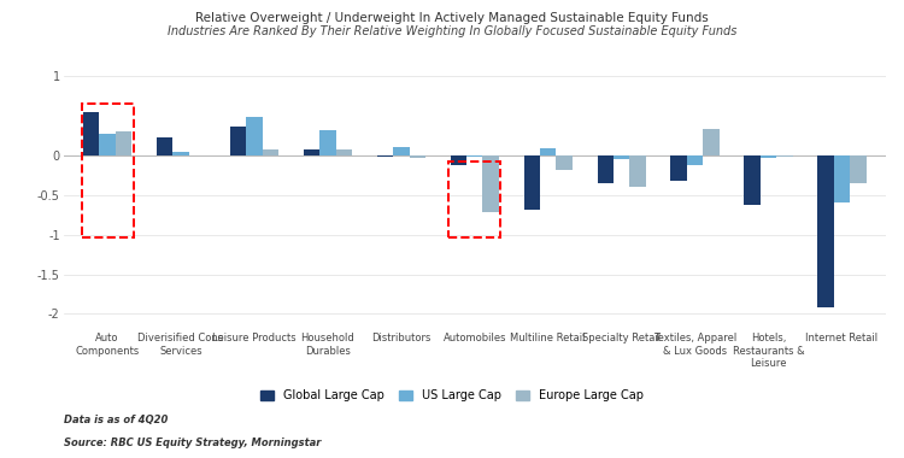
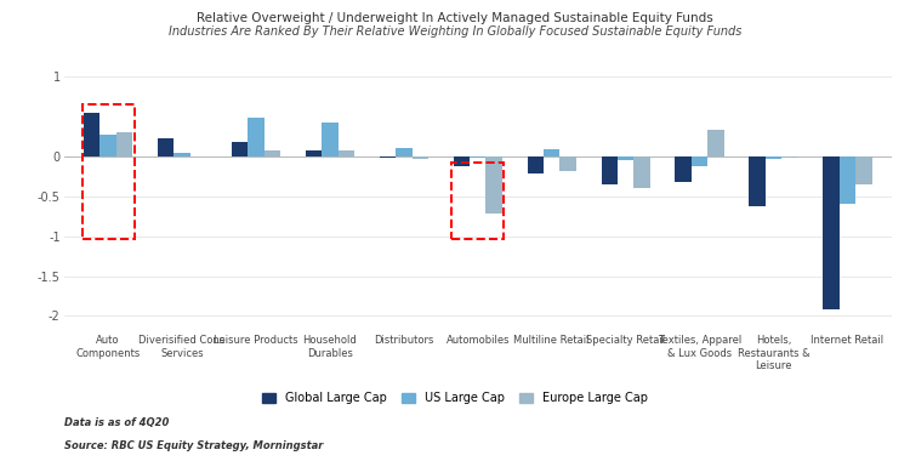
Global Large Cap/Leisure Products: 0.36 -> 0.18
US Large Cap/Household Durables: 0.32 -> 0.43
Global Large Cap/Multiline Retail: -0.68 -> -0.22
